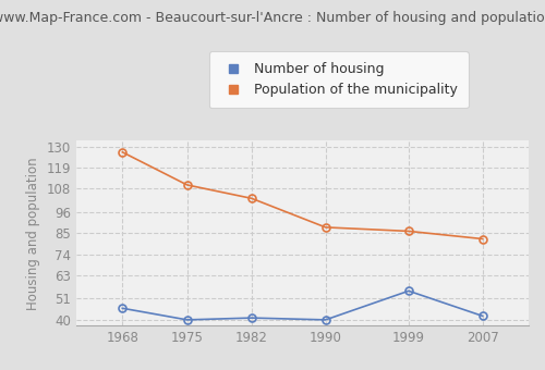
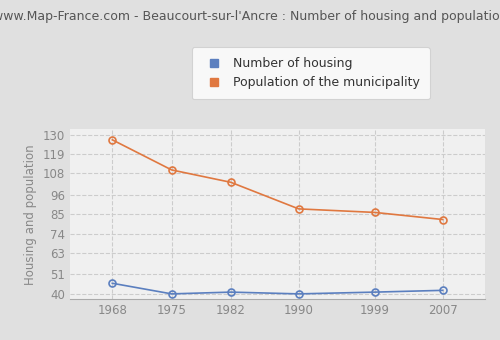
Number of housing/1999: 55 -> 41
